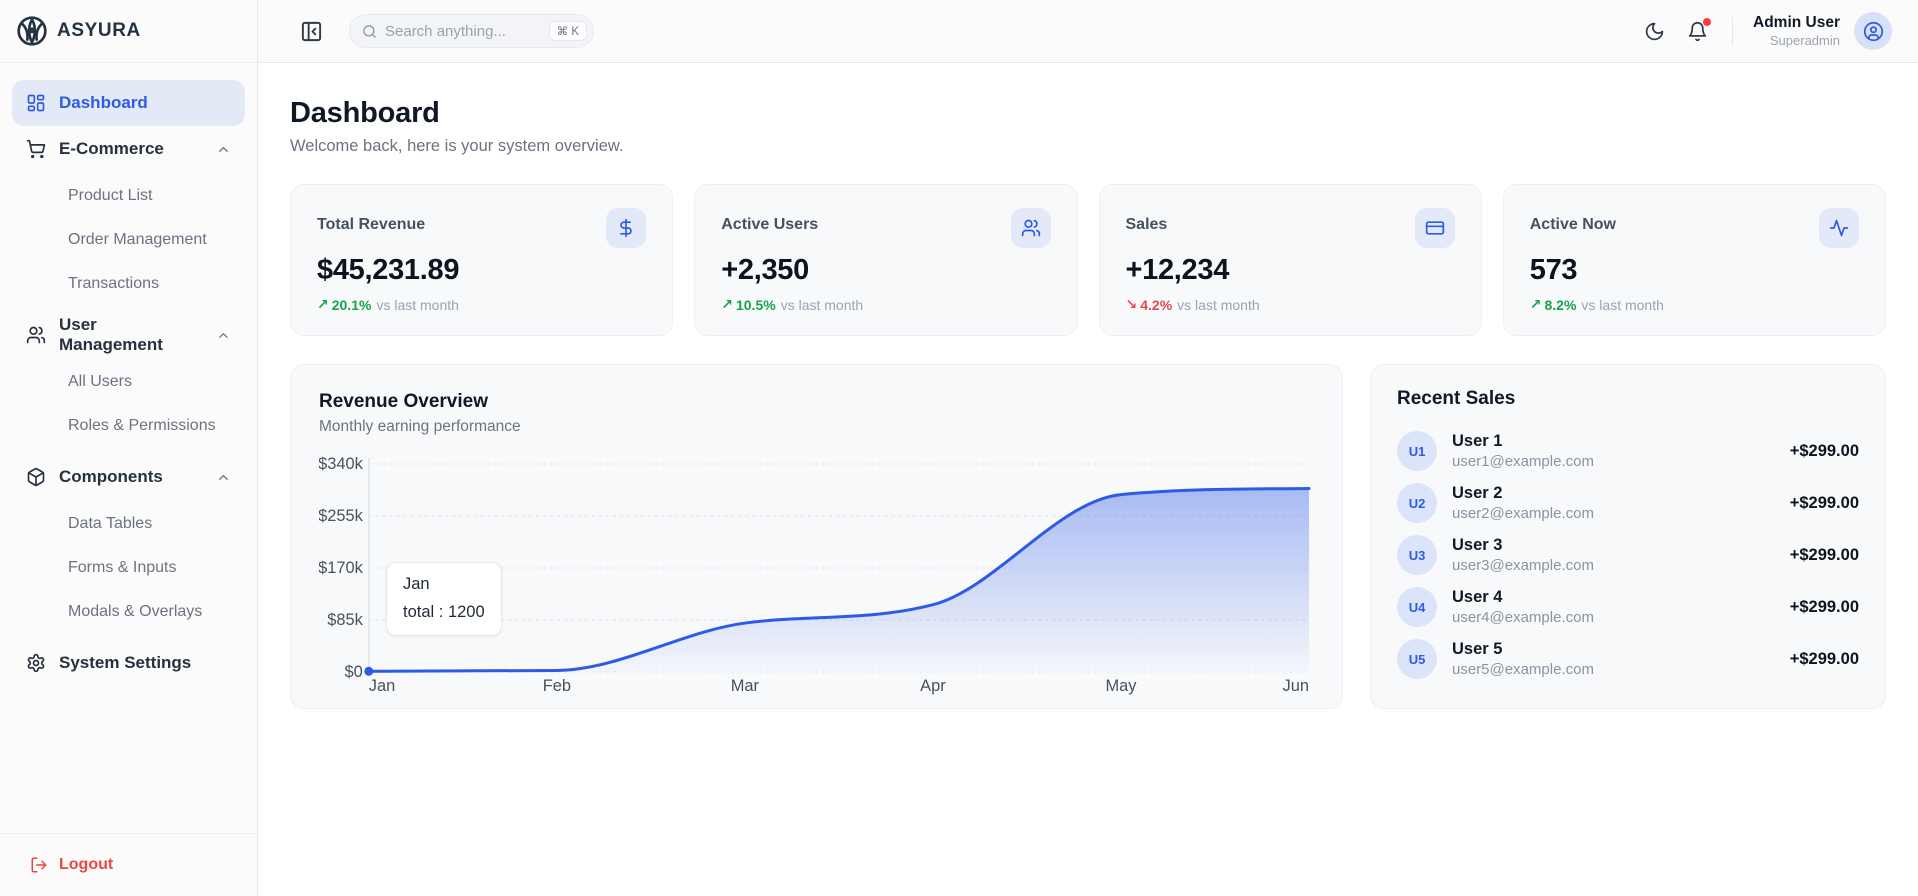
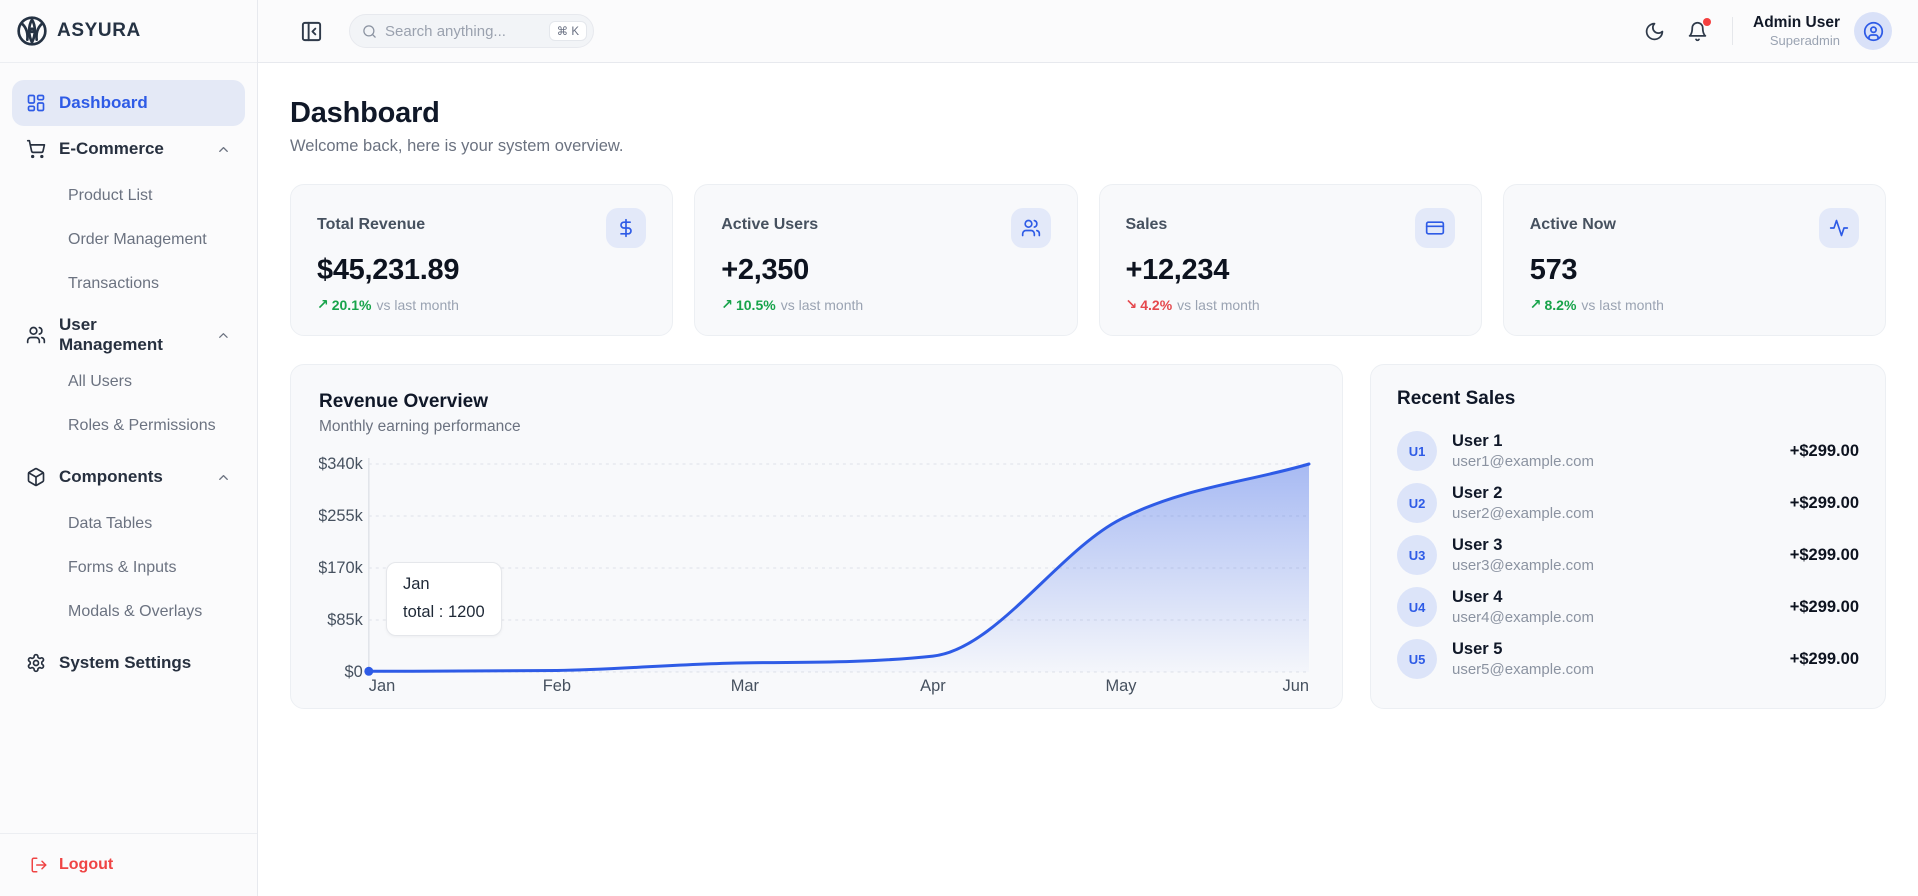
Mar: $80k -> $20k
Apr: $110k -> $30k
May: $290k -> $250k
Jun: $300k -> $340k
